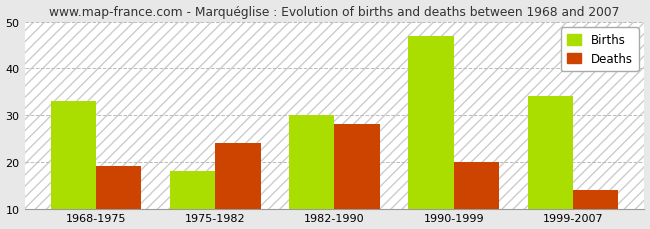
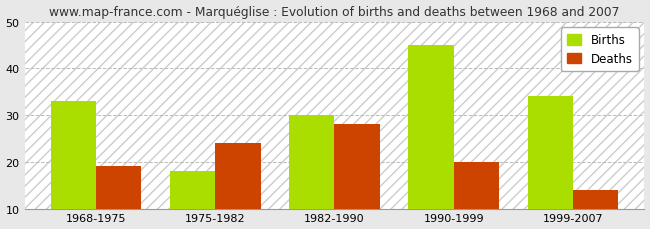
Births/1990-1999: 47 -> 45
